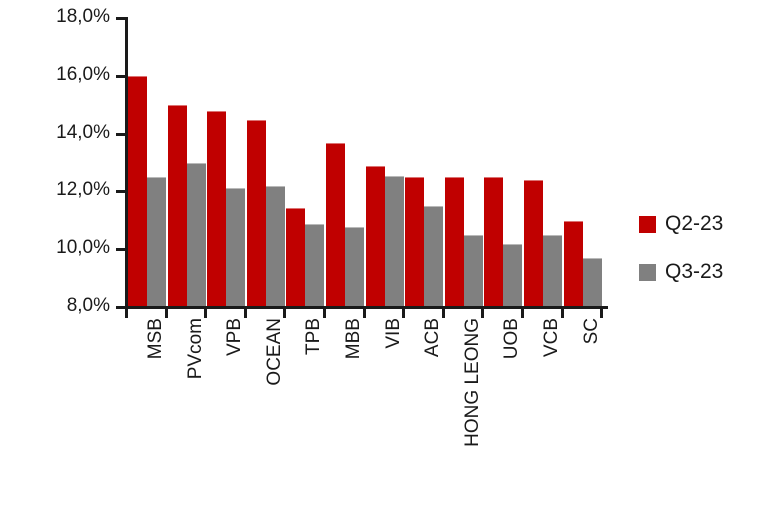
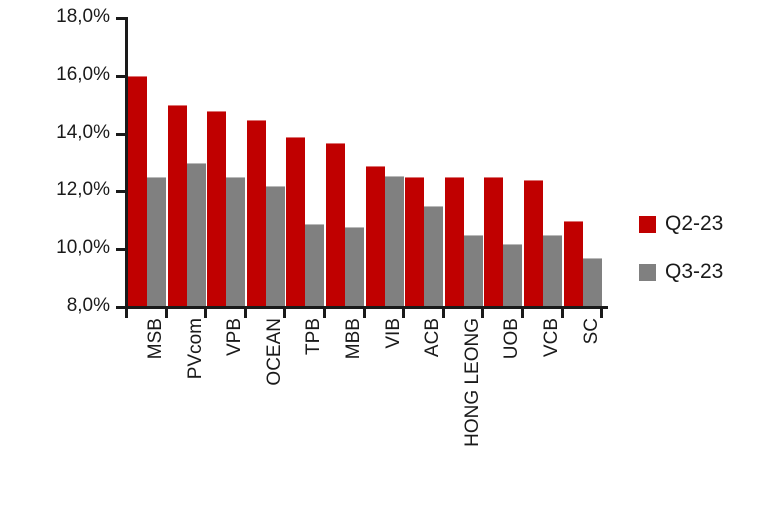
Q3-23/VPB: 12,1% -> 12,4%
Q2-23/TPB: 11,4% -> 13,8%
